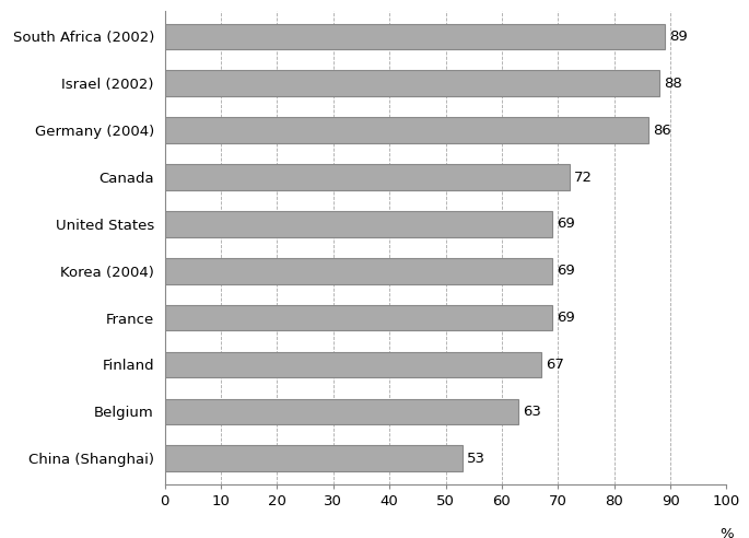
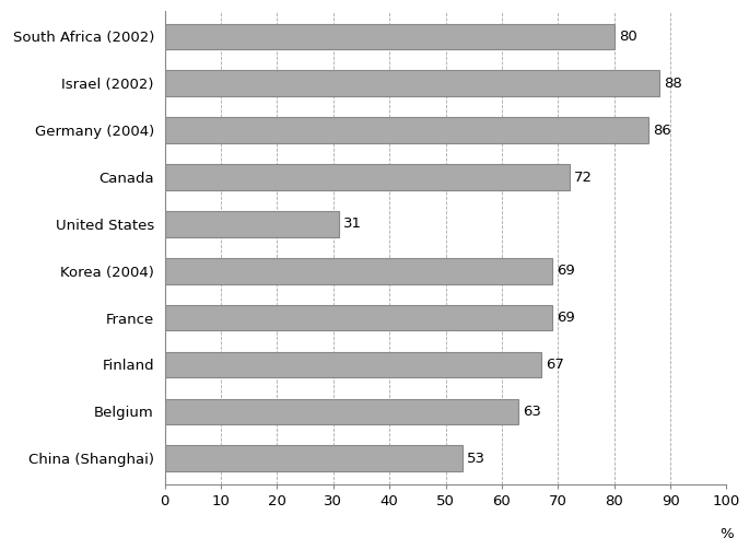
South Africa (2002): 89 -> 80
United States: 69 -> 31
